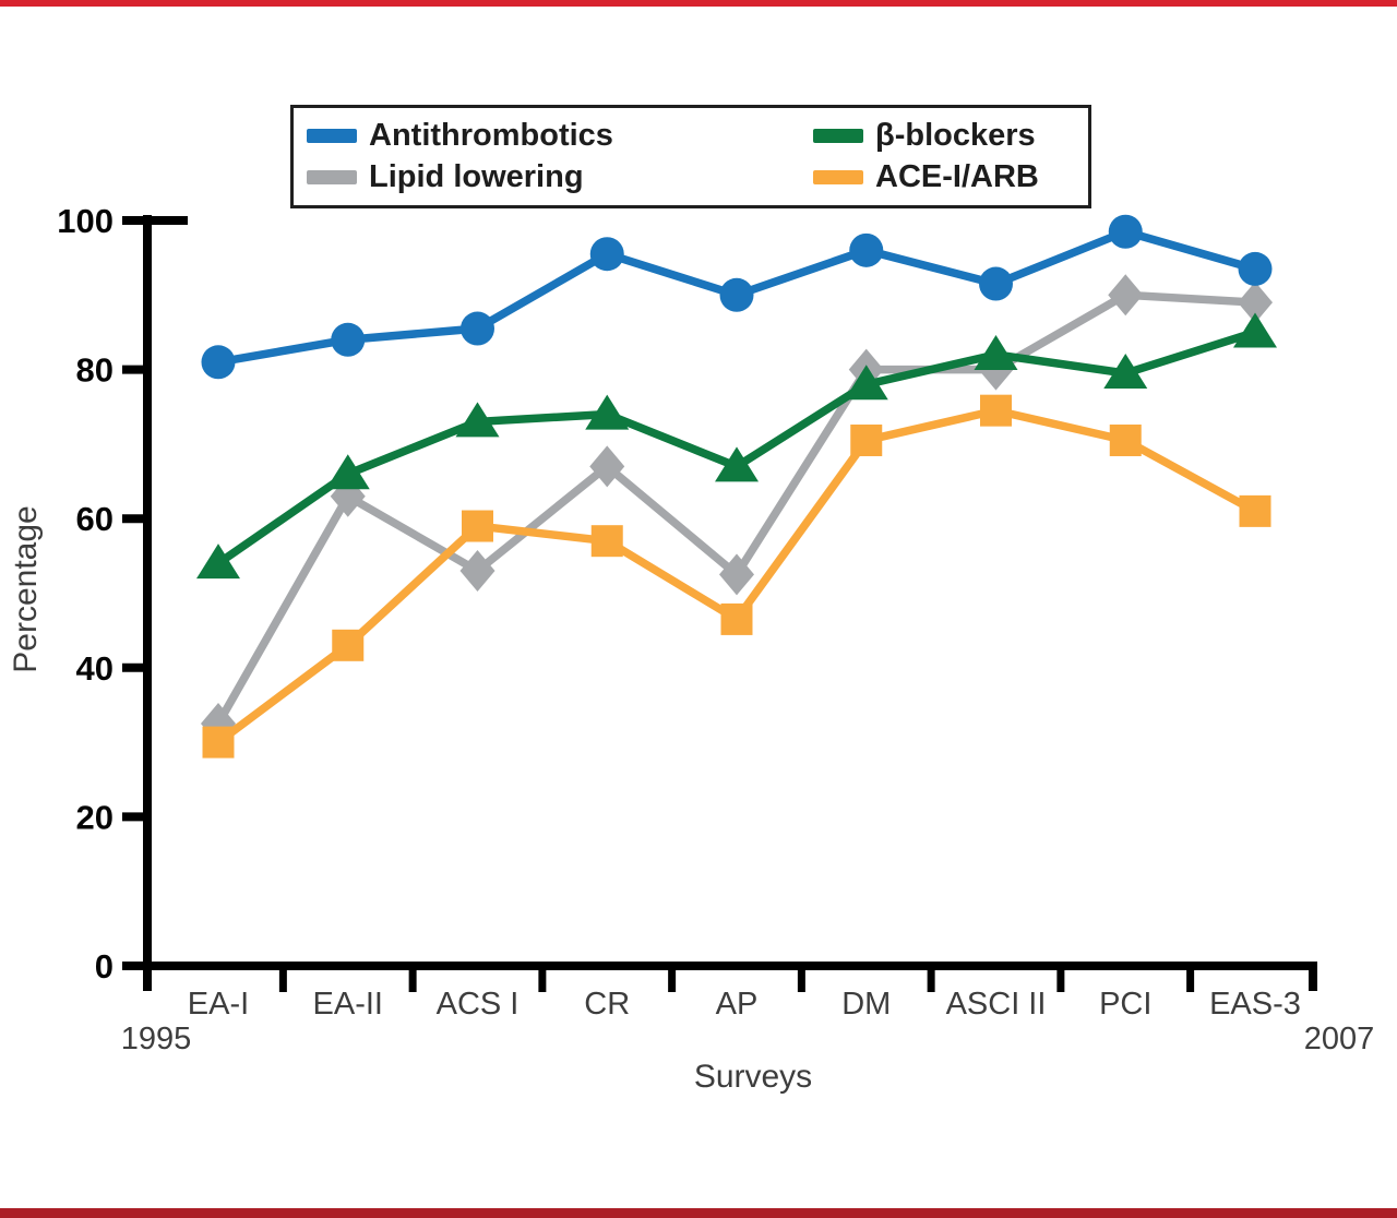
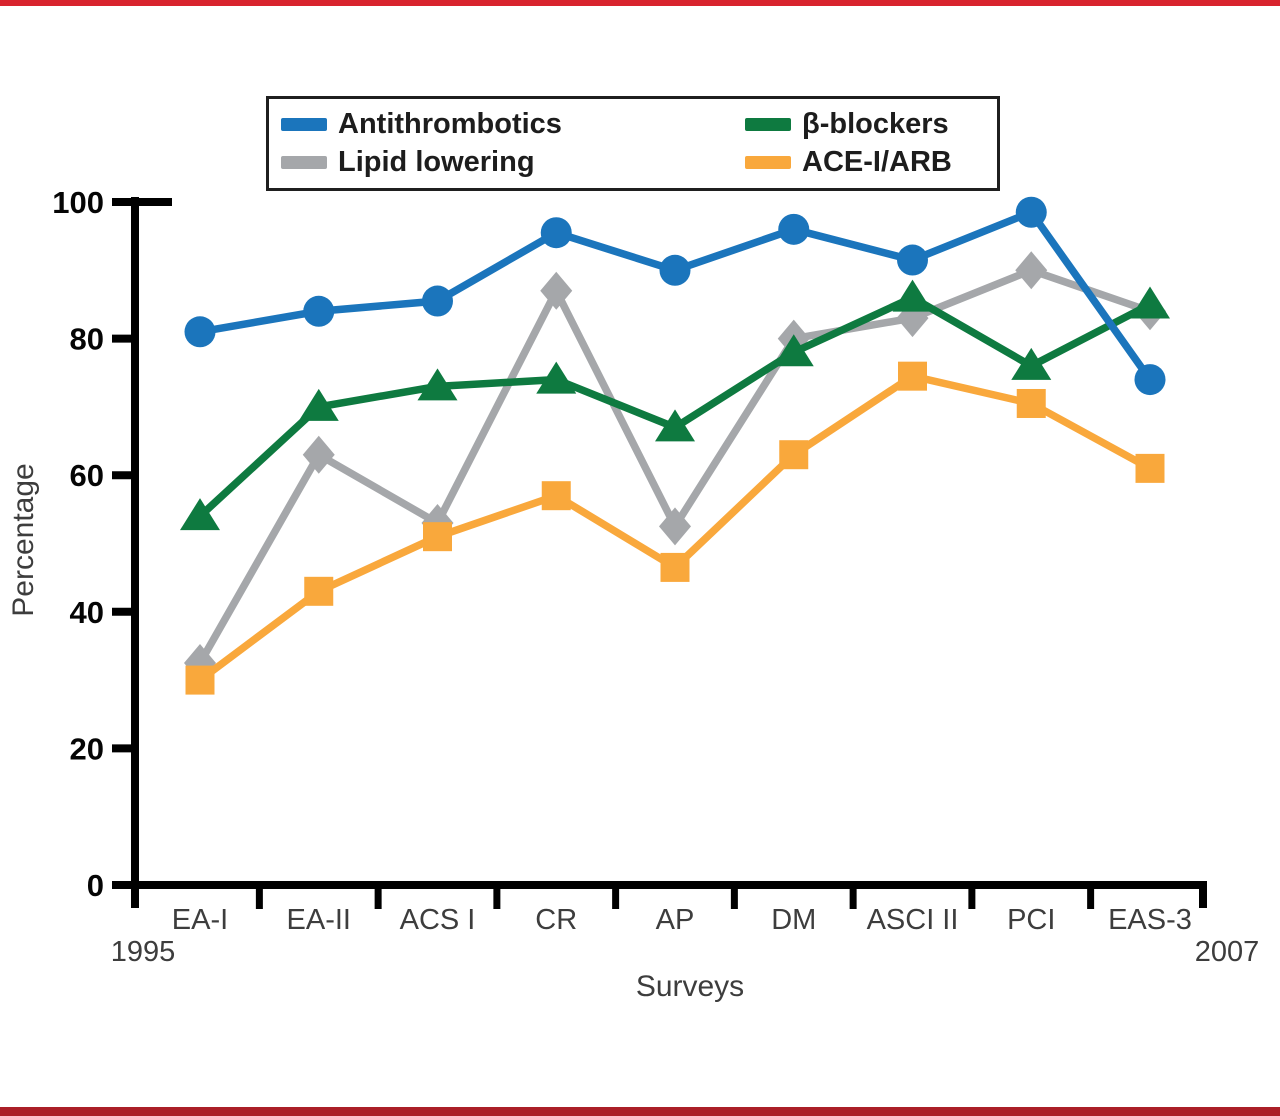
β-blockers/EA-II: 66 -> 70
ACE-I/ARB/ACS I: 59 -> 51
Lipid lowering/CR: 67 -> 87
ACE-I/ARB/DM: 70 -> 63
Lipid lowering/ASCI II: 80 -> 83
β-blockers/ASCI II: 82 -> 86
β-blockers/PCI: 80 -> 76
Lipid lowering/EAS-3: 89 -> 84
Antithrombotics/EAS-3: 94 -> 74
